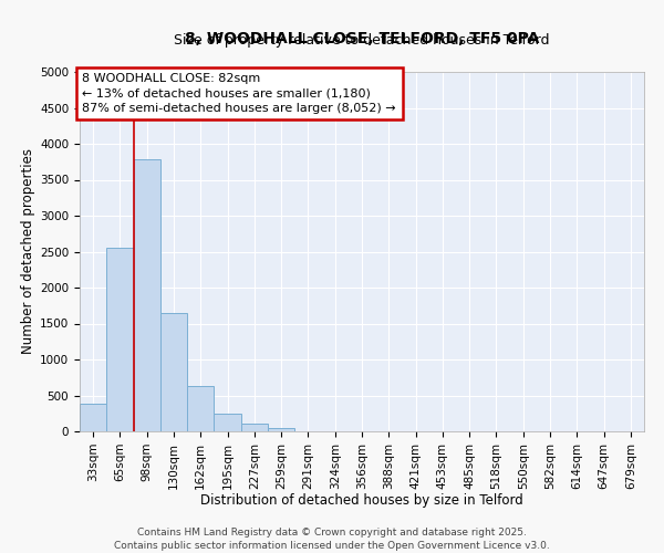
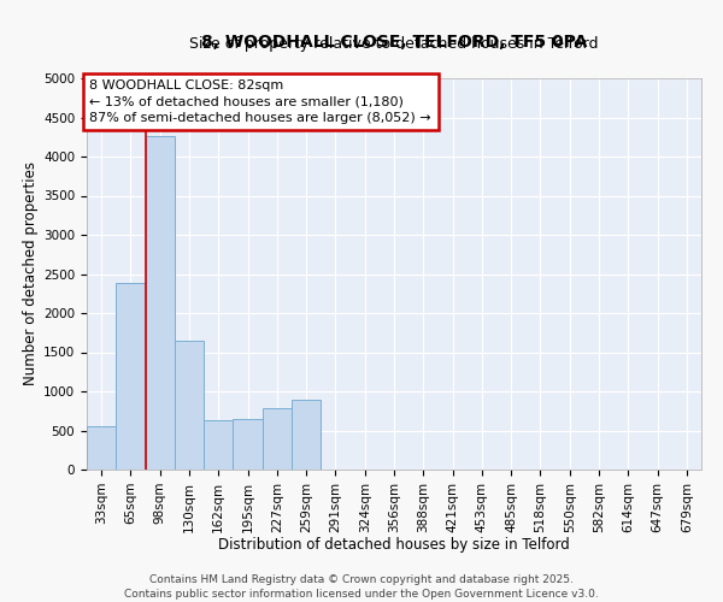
33sqm: 390 -> 560
65sqm: 2550 -> 2380
98sqm: 3780 -> 4260
195sqm: 250 -> 640
227sqm: 110 -> 780
259sqm: 50 -> 900
